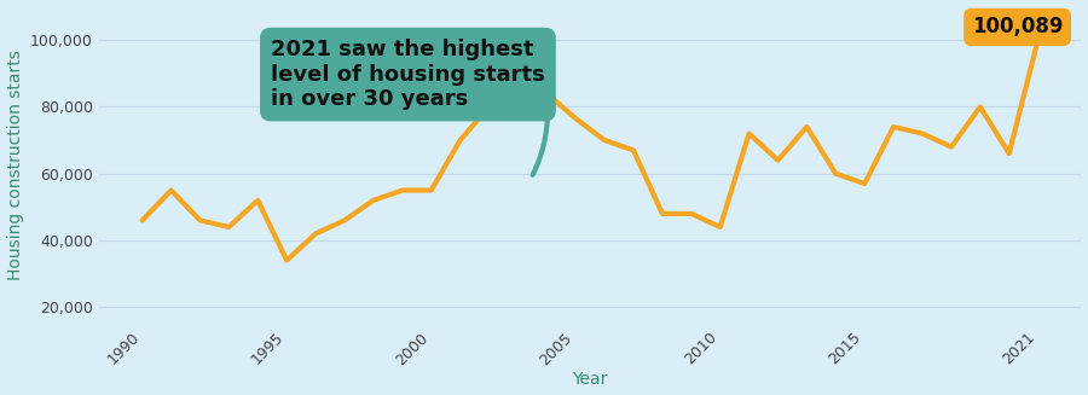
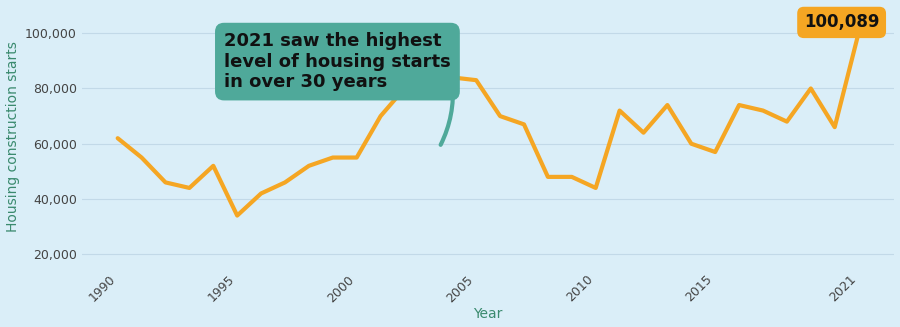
1990: 46,000 -> 62,000
2005: 76,500 -> 83,000
